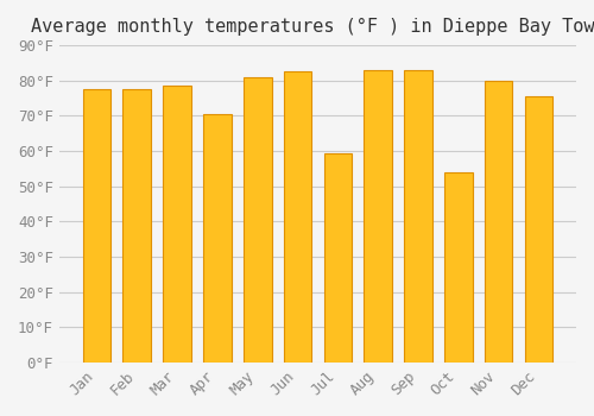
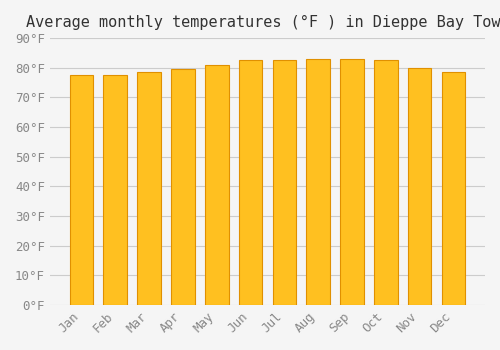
Apr: 70.5°F -> 79.5°F
Jul: 59.5°F -> 82.5°F
Oct: 54.0°F -> 82.5°F
Dec: 75.5°F -> 78.5°F
